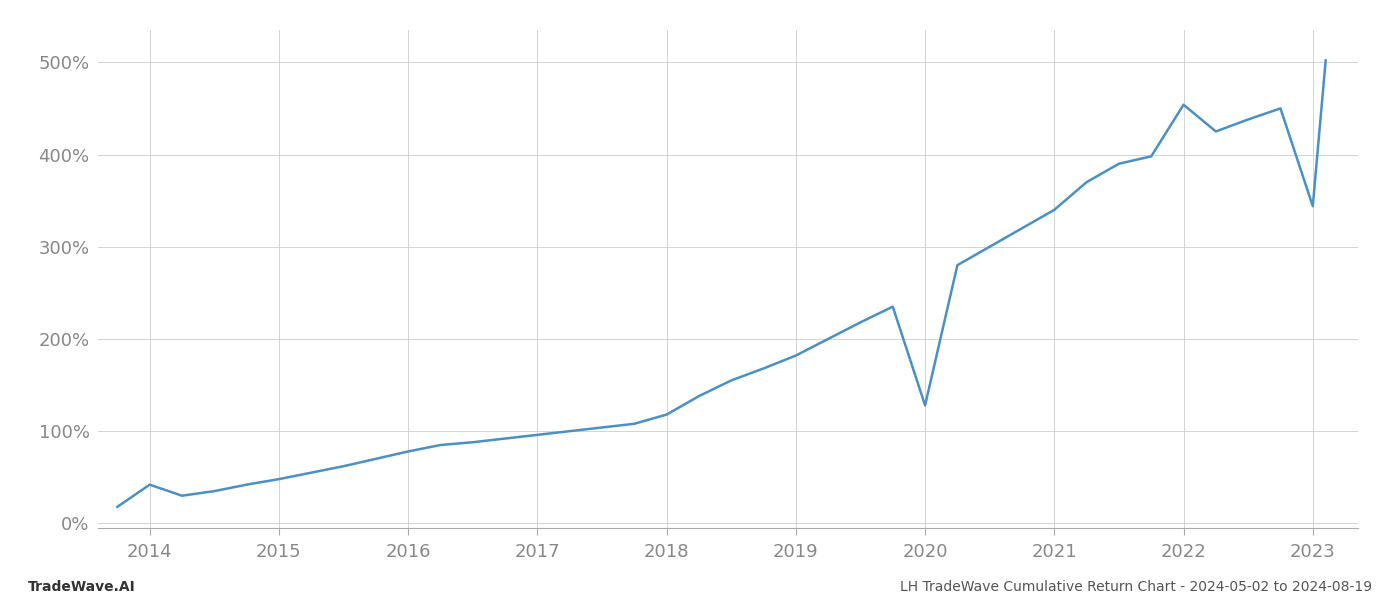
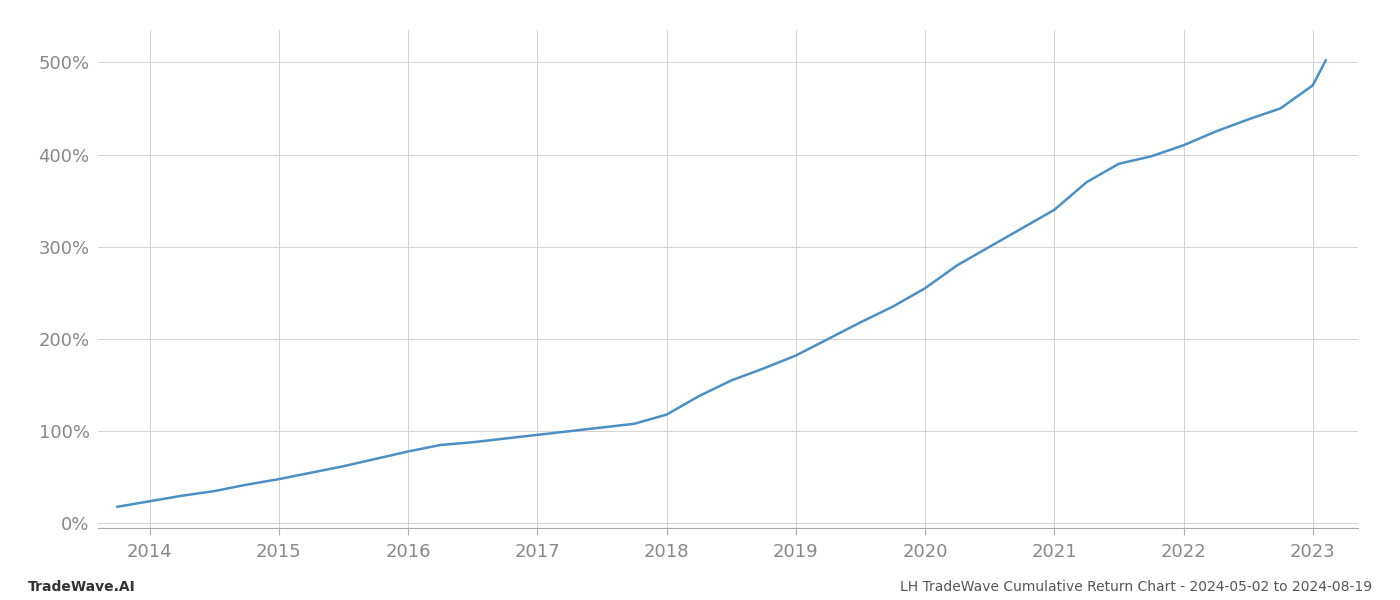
2014: 42% -> 24%
2020: 128% -> 255%
2022: 454% -> 410%
2023: 344% -> 475%
